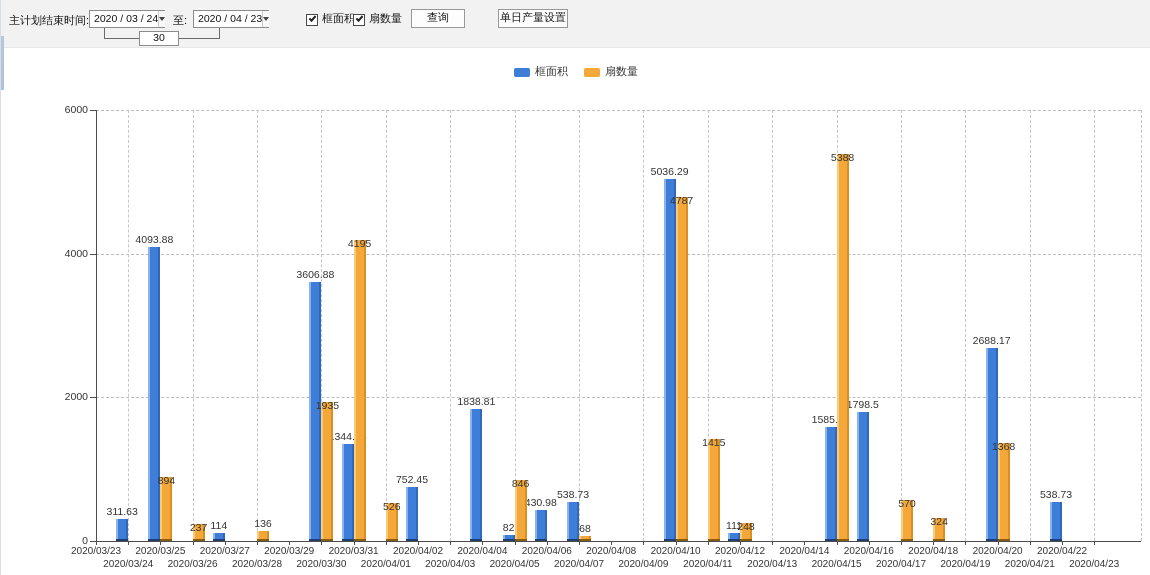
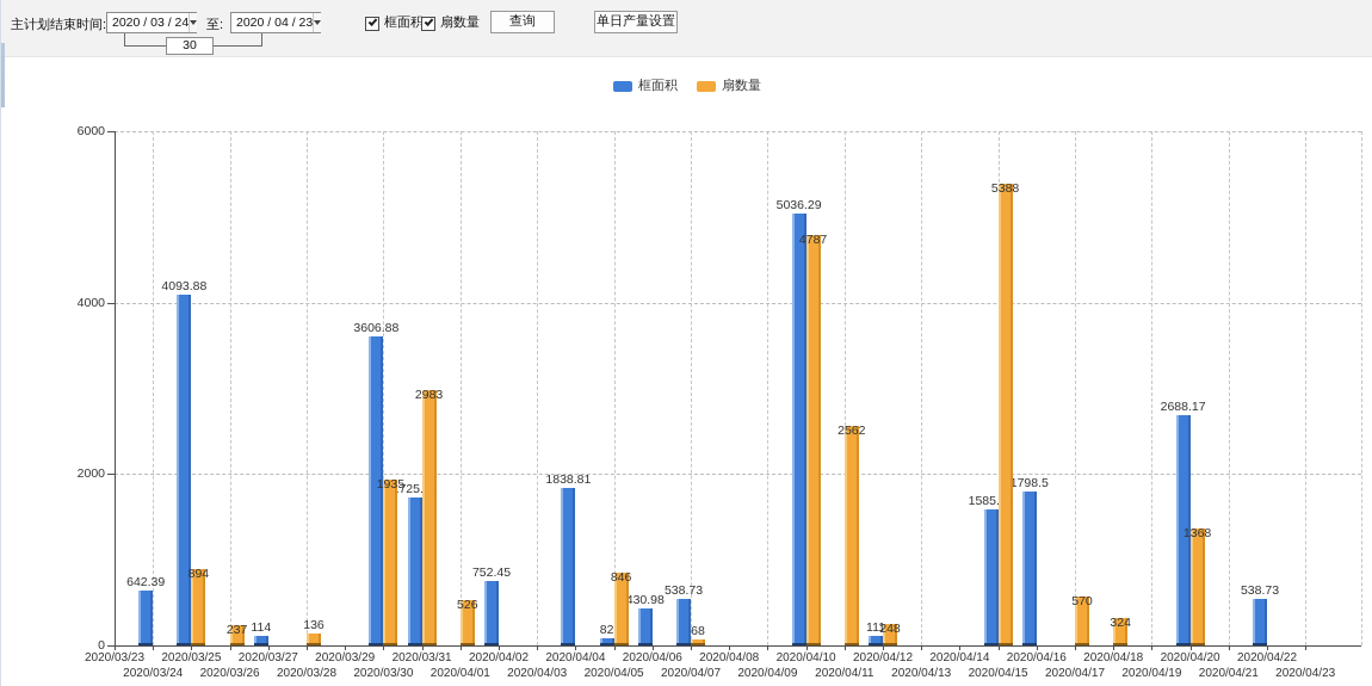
框面积/2020/03/24: 311.63 -> 642.39
框面积/2020/03/31: 1344.95 -> 1725.06
扇数量/2020/03/31: 4195 -> 2983
扇数量/2020/04/11: 1415 -> 2562
